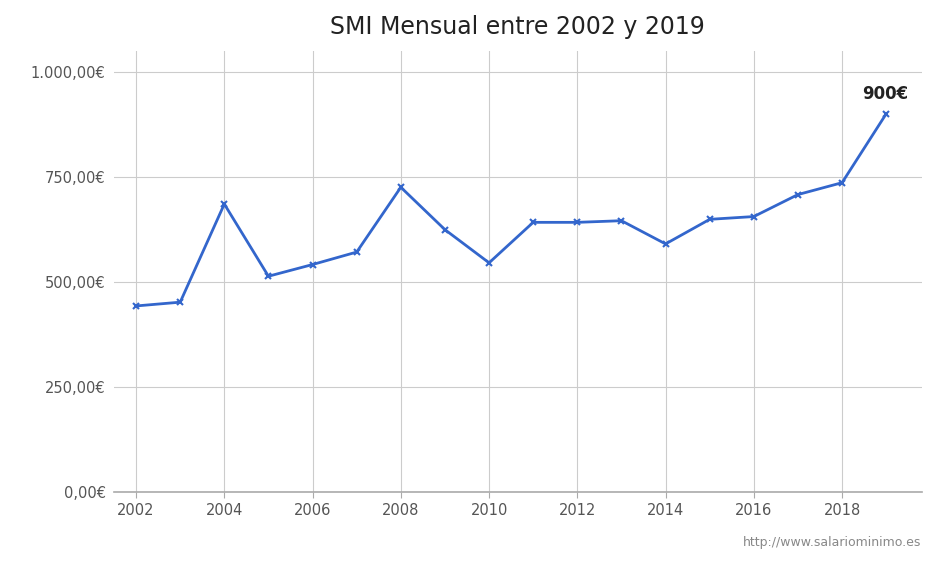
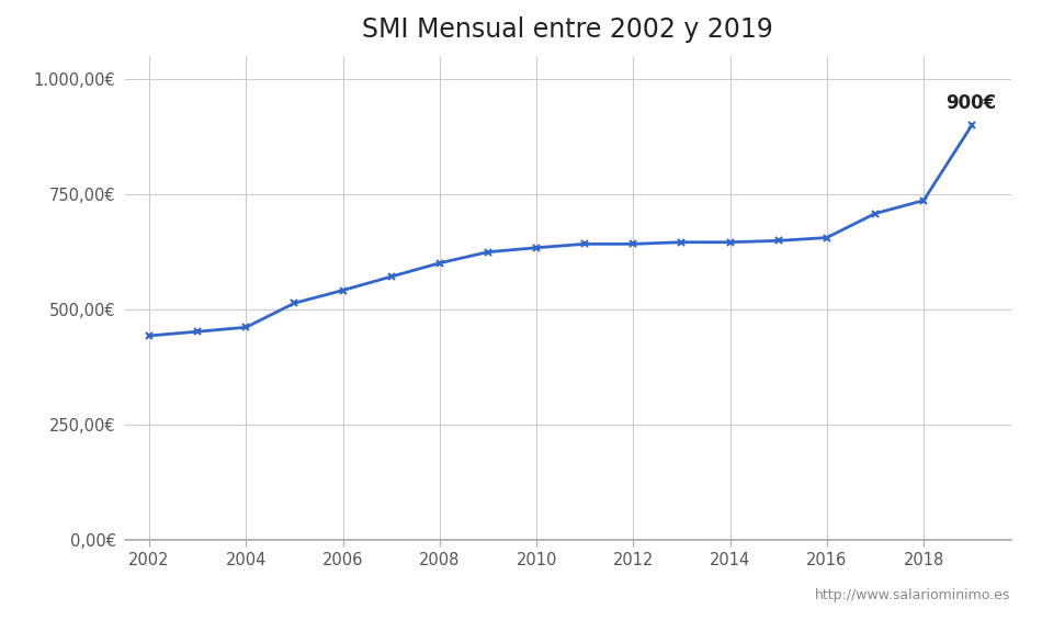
2004: 685€ -> 460€
2008: 725€ -> 600€
2010: 545€ -> 633€
2014: 590€ -> 645€
